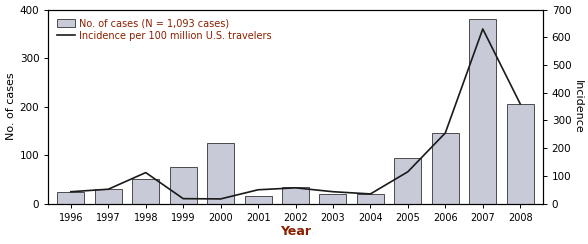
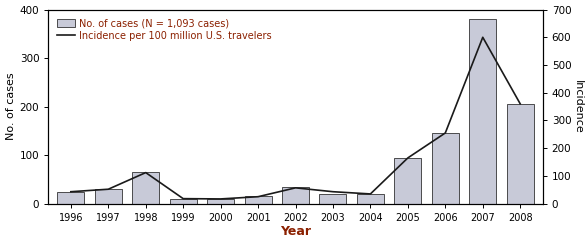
No. of cases (N = 1,093 cases)/1998: 50 -> 65
No. of cases (N = 1,093 cases)/1999: 75 -> 10
No. of cases (N = 1,093 cases)/2000: 125 -> 10
Incidence per 100 million U.S. travelers/2001: 50 -> 25
Incidence per 100 million U.S. travelers/2005: 115 -> 165
Incidence per 100 million U.S. travelers/2007: 630 -> 600
